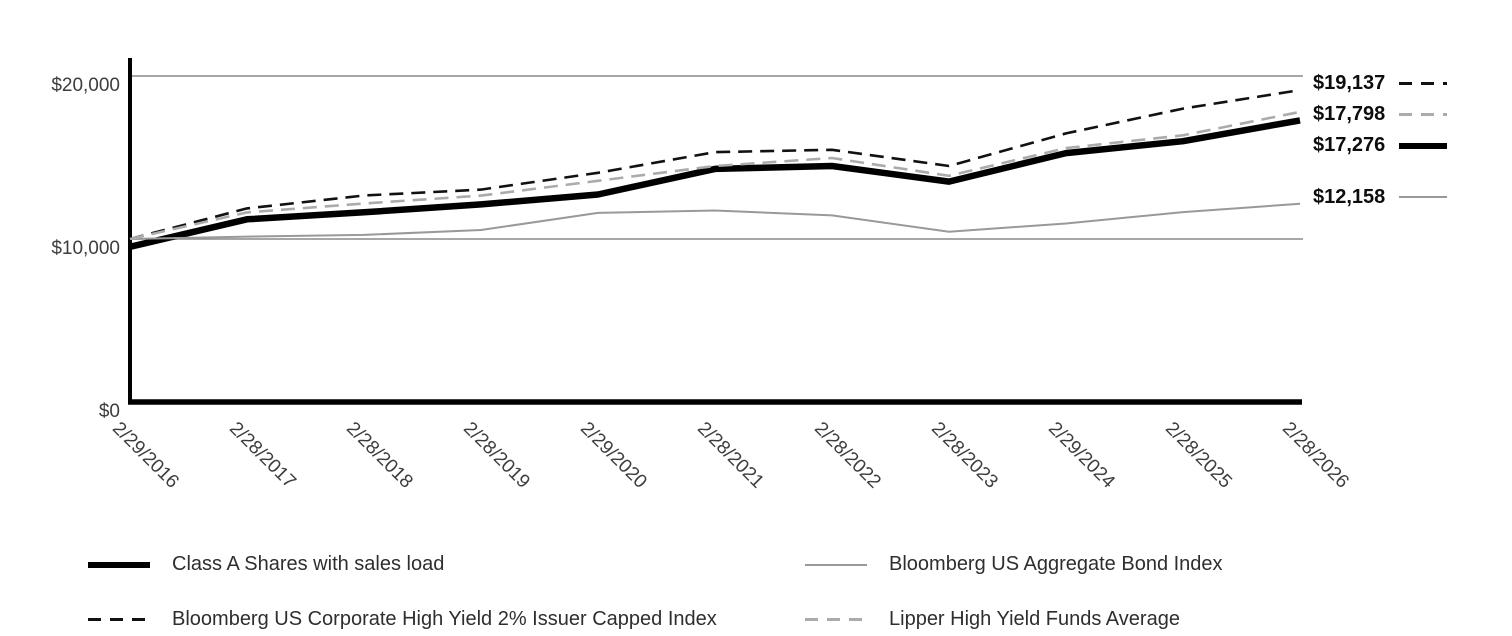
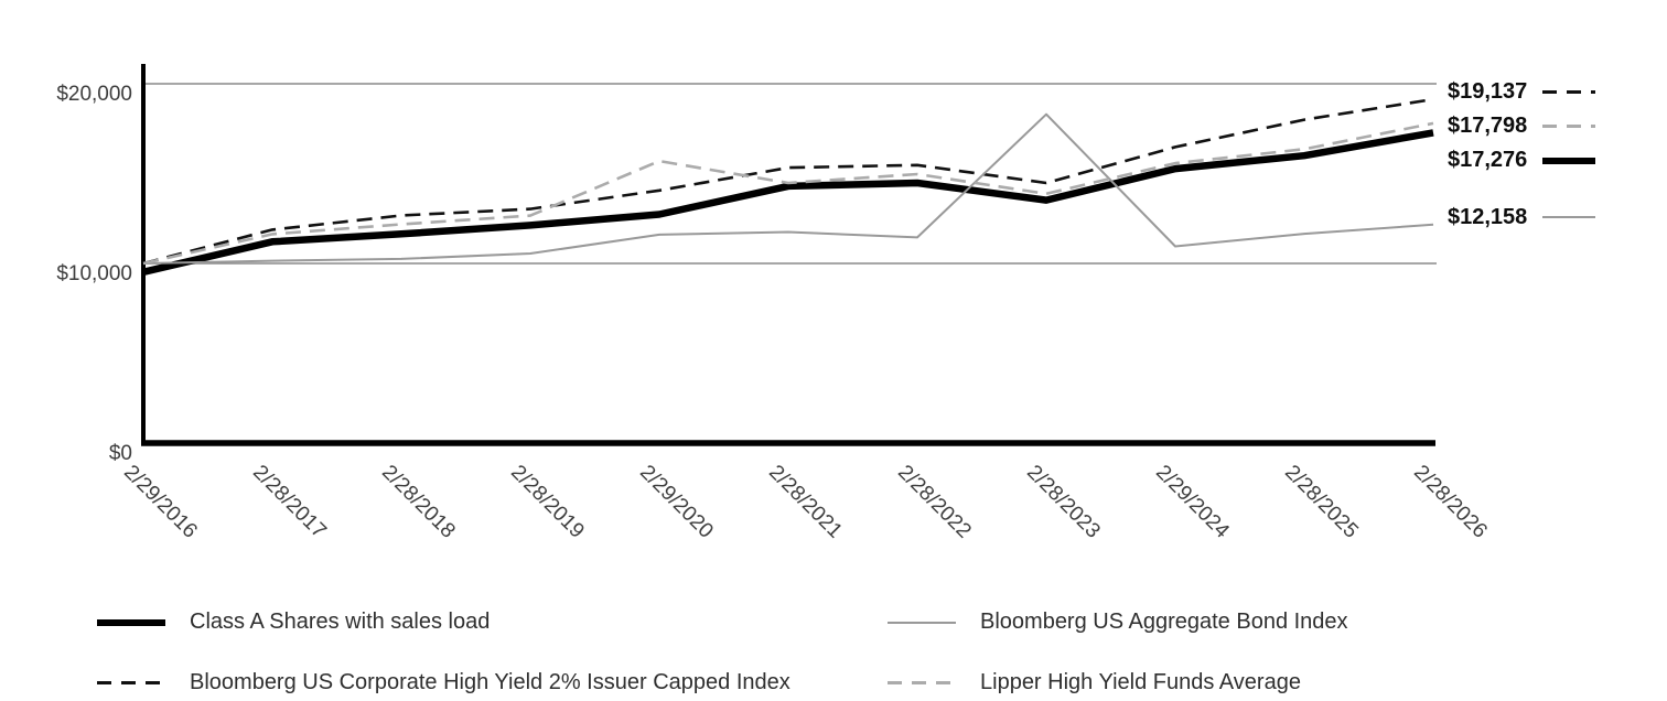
Lipper High Yield Funds Average/2/29/2020: $13600 -> $15700
Bloomberg US Aggregate Bond Index/2/28/2023: $10400 -> $18300
